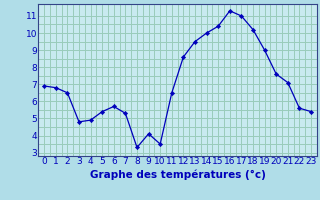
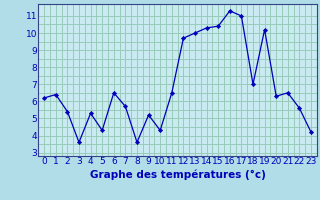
0: 6.9 -> 6.2
1: 6.8 -> 6.4
2: 6.5 -> 5.4
3: 4.8 -> 3.6
4: 4.9 -> 5.3
5: 5.4 -> 4.3
6: 5.7 -> 6.5
7: 5.3 -> 5.7
8: 3.3 -> 3.6
9: 4.1 -> 5.2
10: 3.5 -> 4.3
12: 8.6 -> 9.7
13: 9.5 -> 10.0
14: 10.0 -> 10.3
18: 10.2 -> 7.0
19: 9.0 -> 10.2
20: 7.6 -> 6.3
21: 7.1 -> 6.5
23: 5.4 -> 4.2
